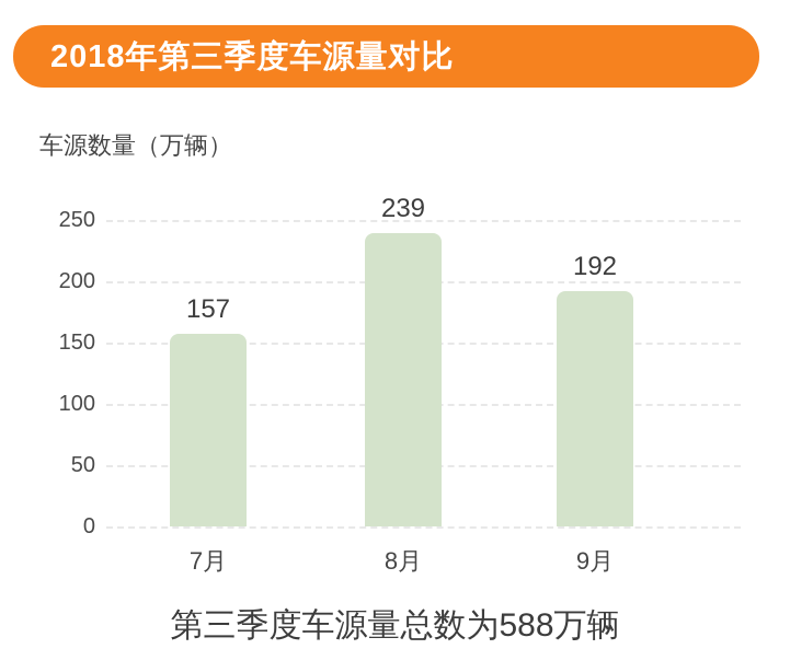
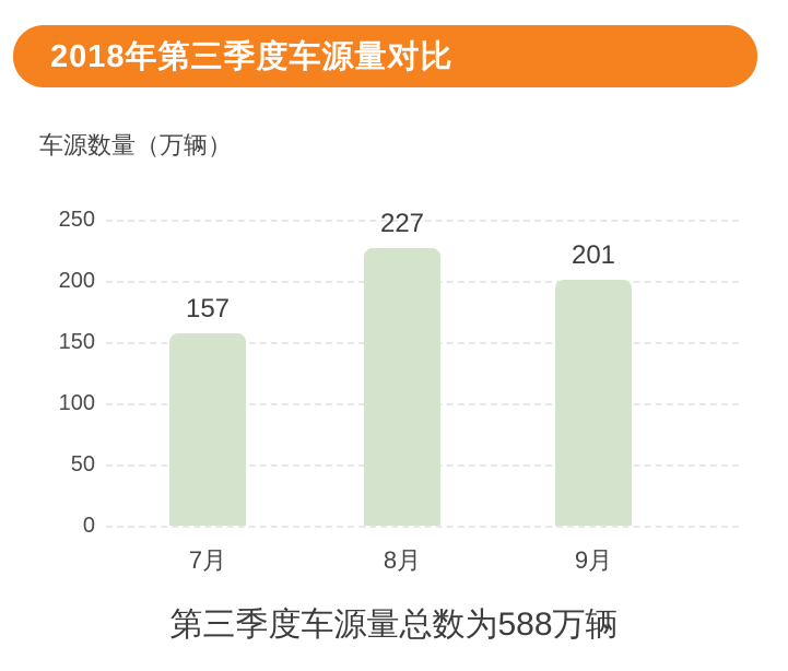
8月: 239 -> 227
9月: 192 -> 201
